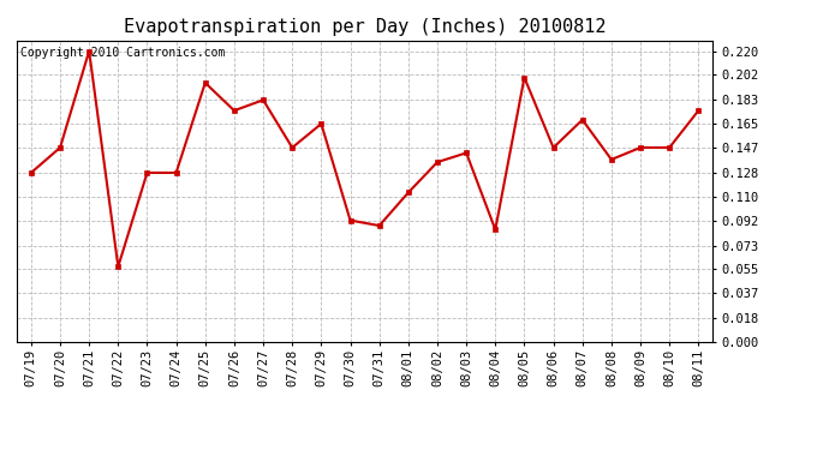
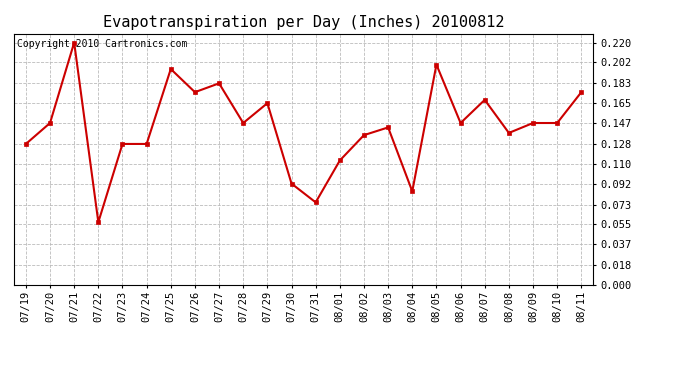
07/31: 0.088 -> 0.075
